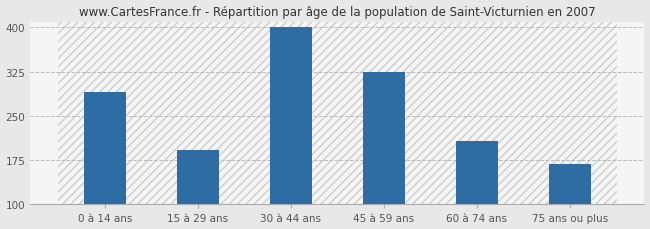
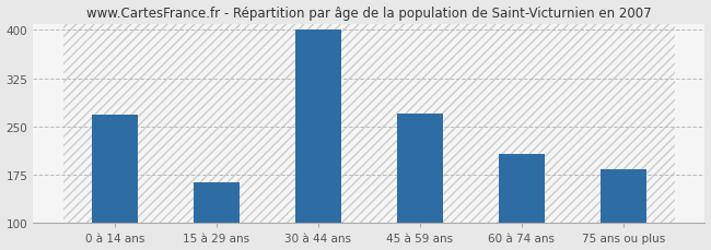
0 à 14 ans: 290 -> 268
15 à 29 ans: 192 -> 164
45 à 59 ans: 325 -> 270
75 ans ou plus: 168 -> 184
